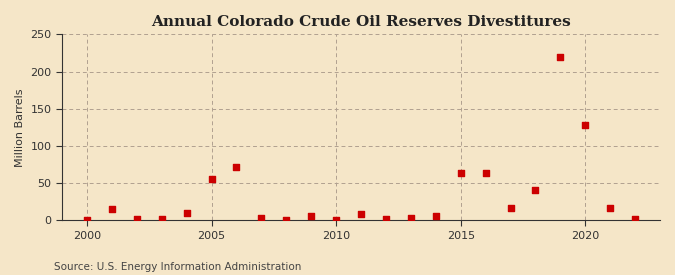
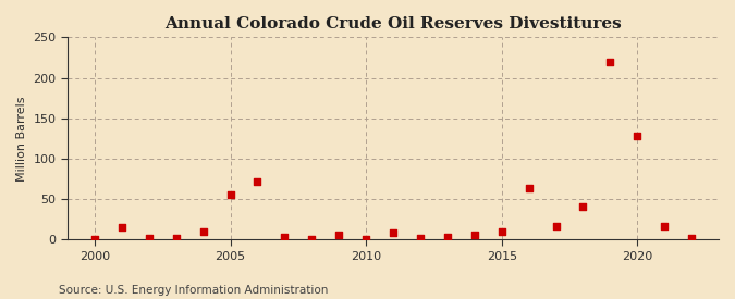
2015: 64 -> 10
